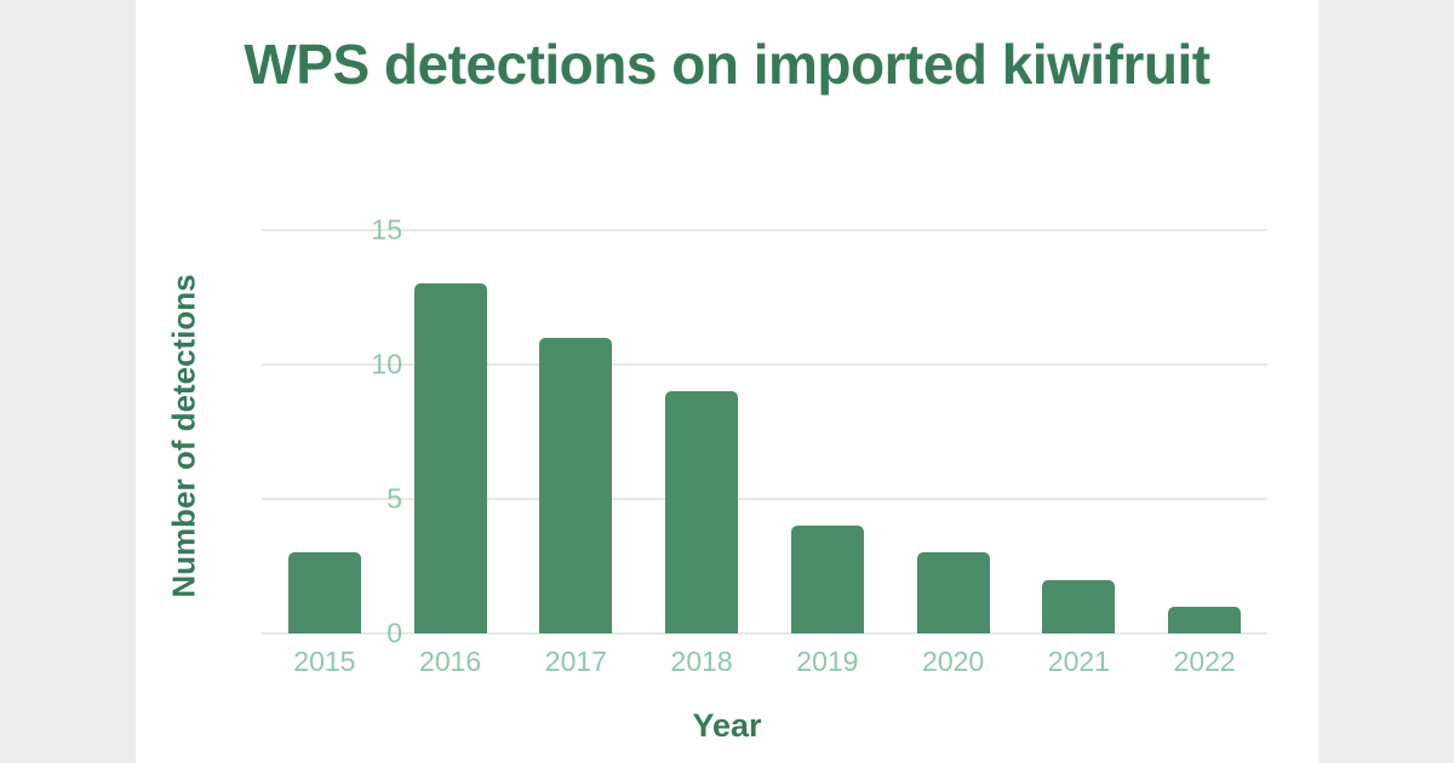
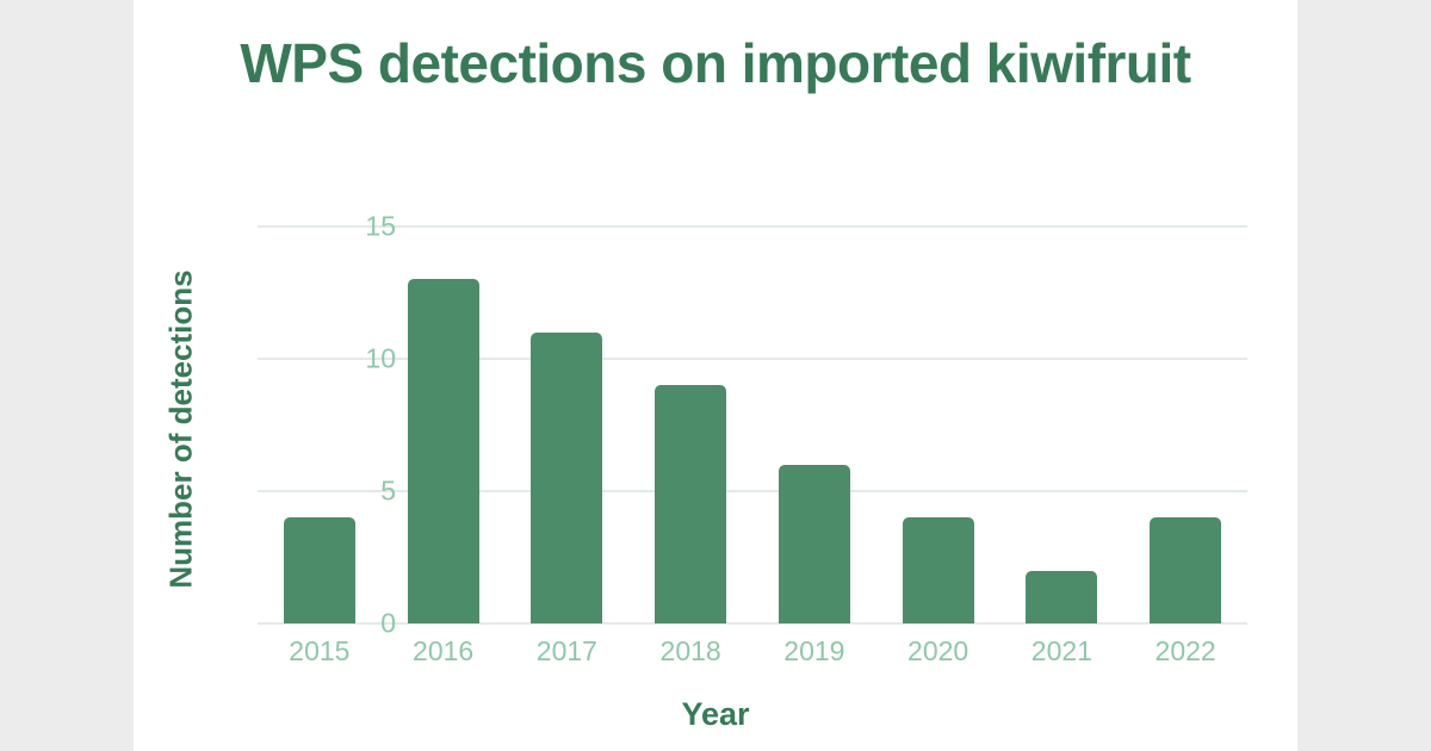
2015: 3 -> 4
2019: 4 -> 6
2020: 3 -> 4
2022: 1 -> 4
